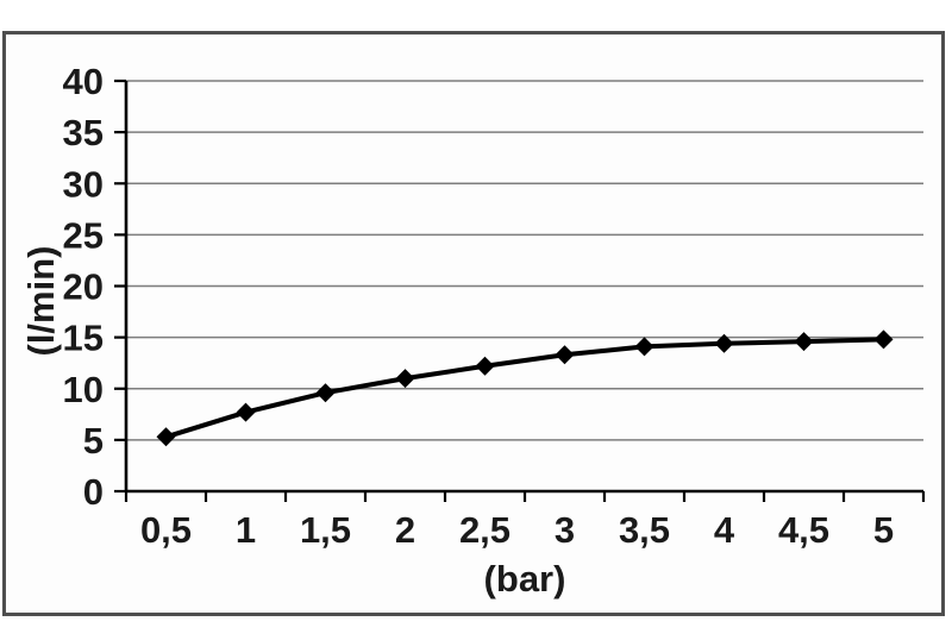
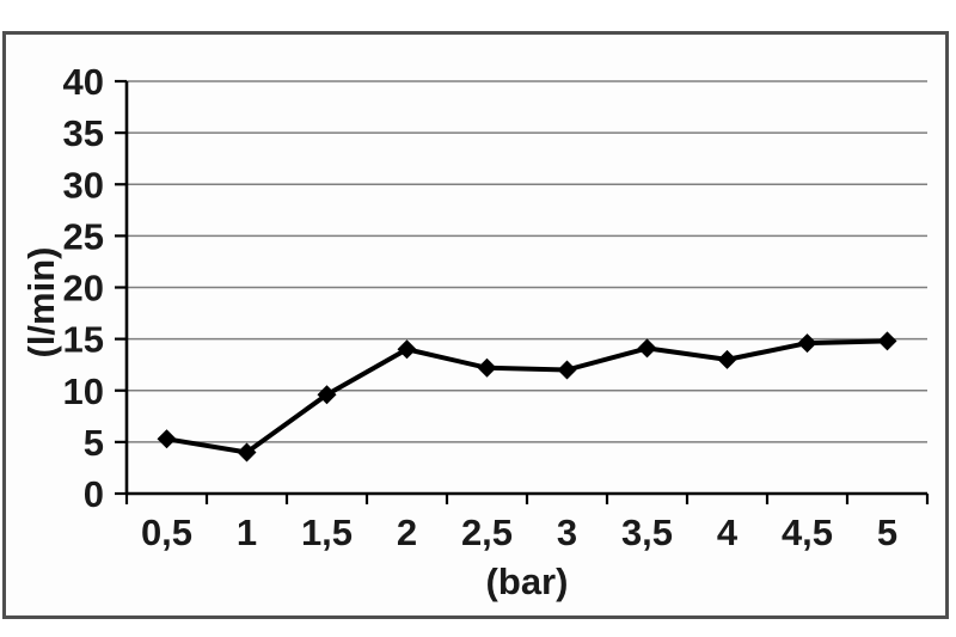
1: 8 -> 4
2: 11 -> 14
3: 13 -> 12
4: 14 -> 13
